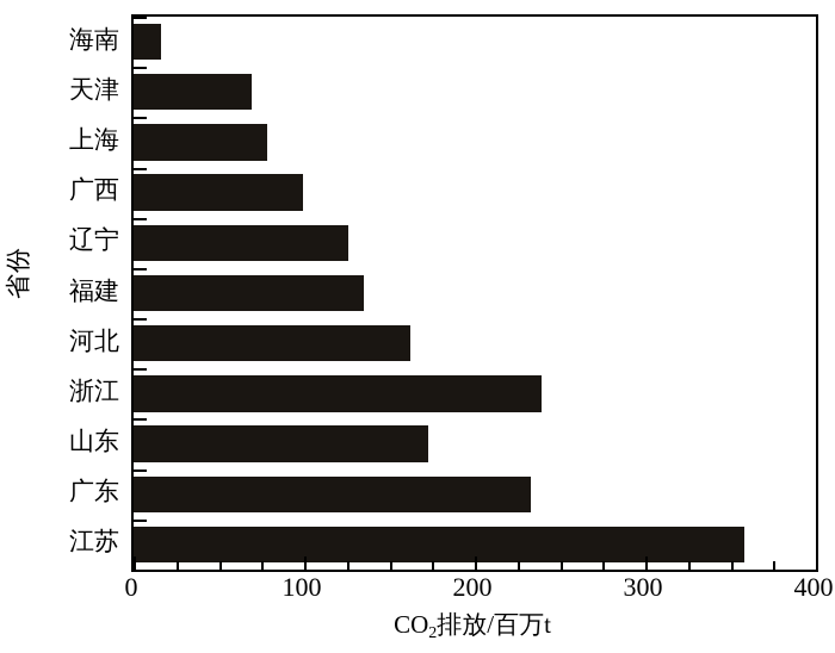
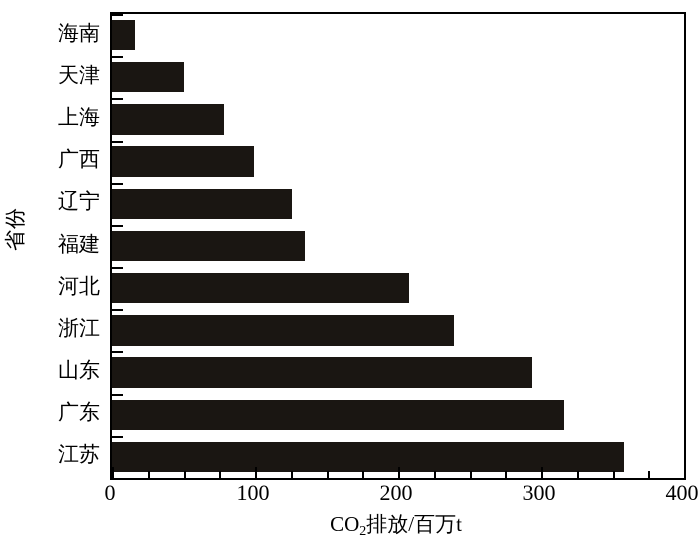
天津: 69 -> 50
河北: 162 -> 208
山东: 173 -> 294
广东: 233 -> 316
